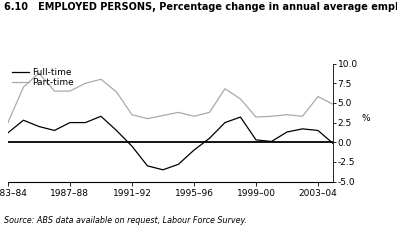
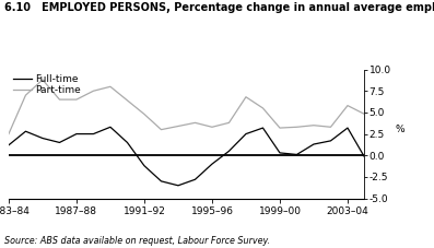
Full-time/1991–92: -0.5 -> -1.2
Part-time/1991–92: 3.5 -> 4.8
Full-time/2003–04: 1.5 -> 3.2
